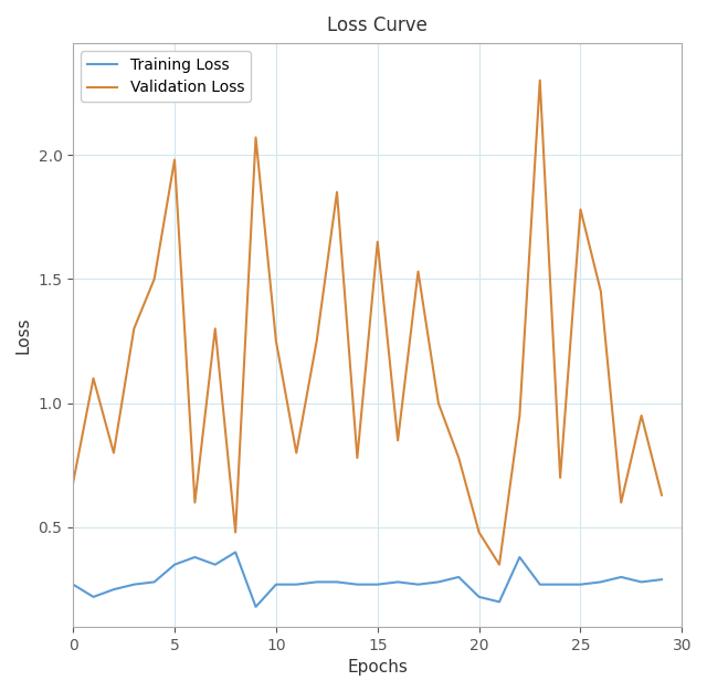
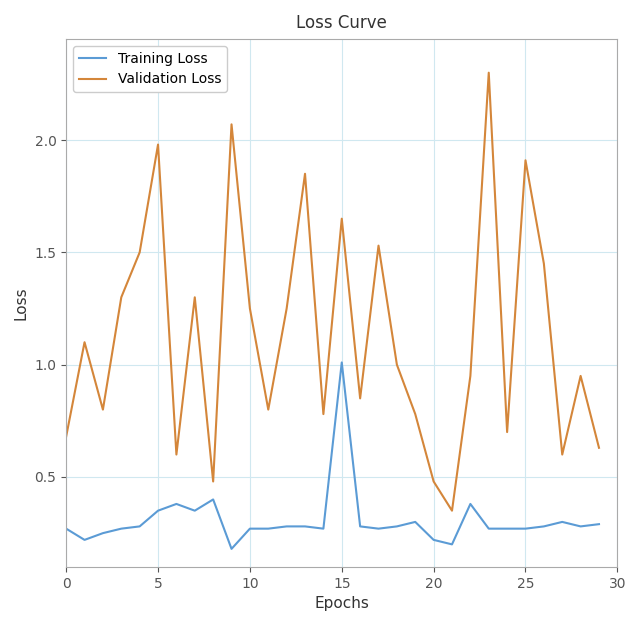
Training Loss/15: 0.27 -> 1.01
Validation Loss/25: 1.78 -> 1.91
